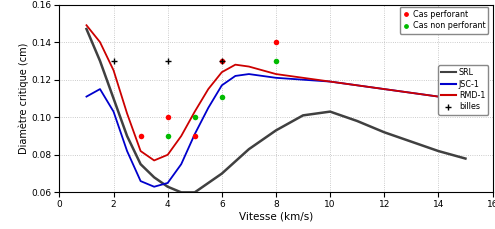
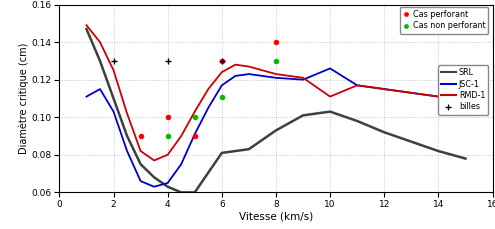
SRL/6: 0.070 -> 0.081
JSC-1/10: 0.119 -> 0.126
RMD-1/10: 0.119 -> 0.111
